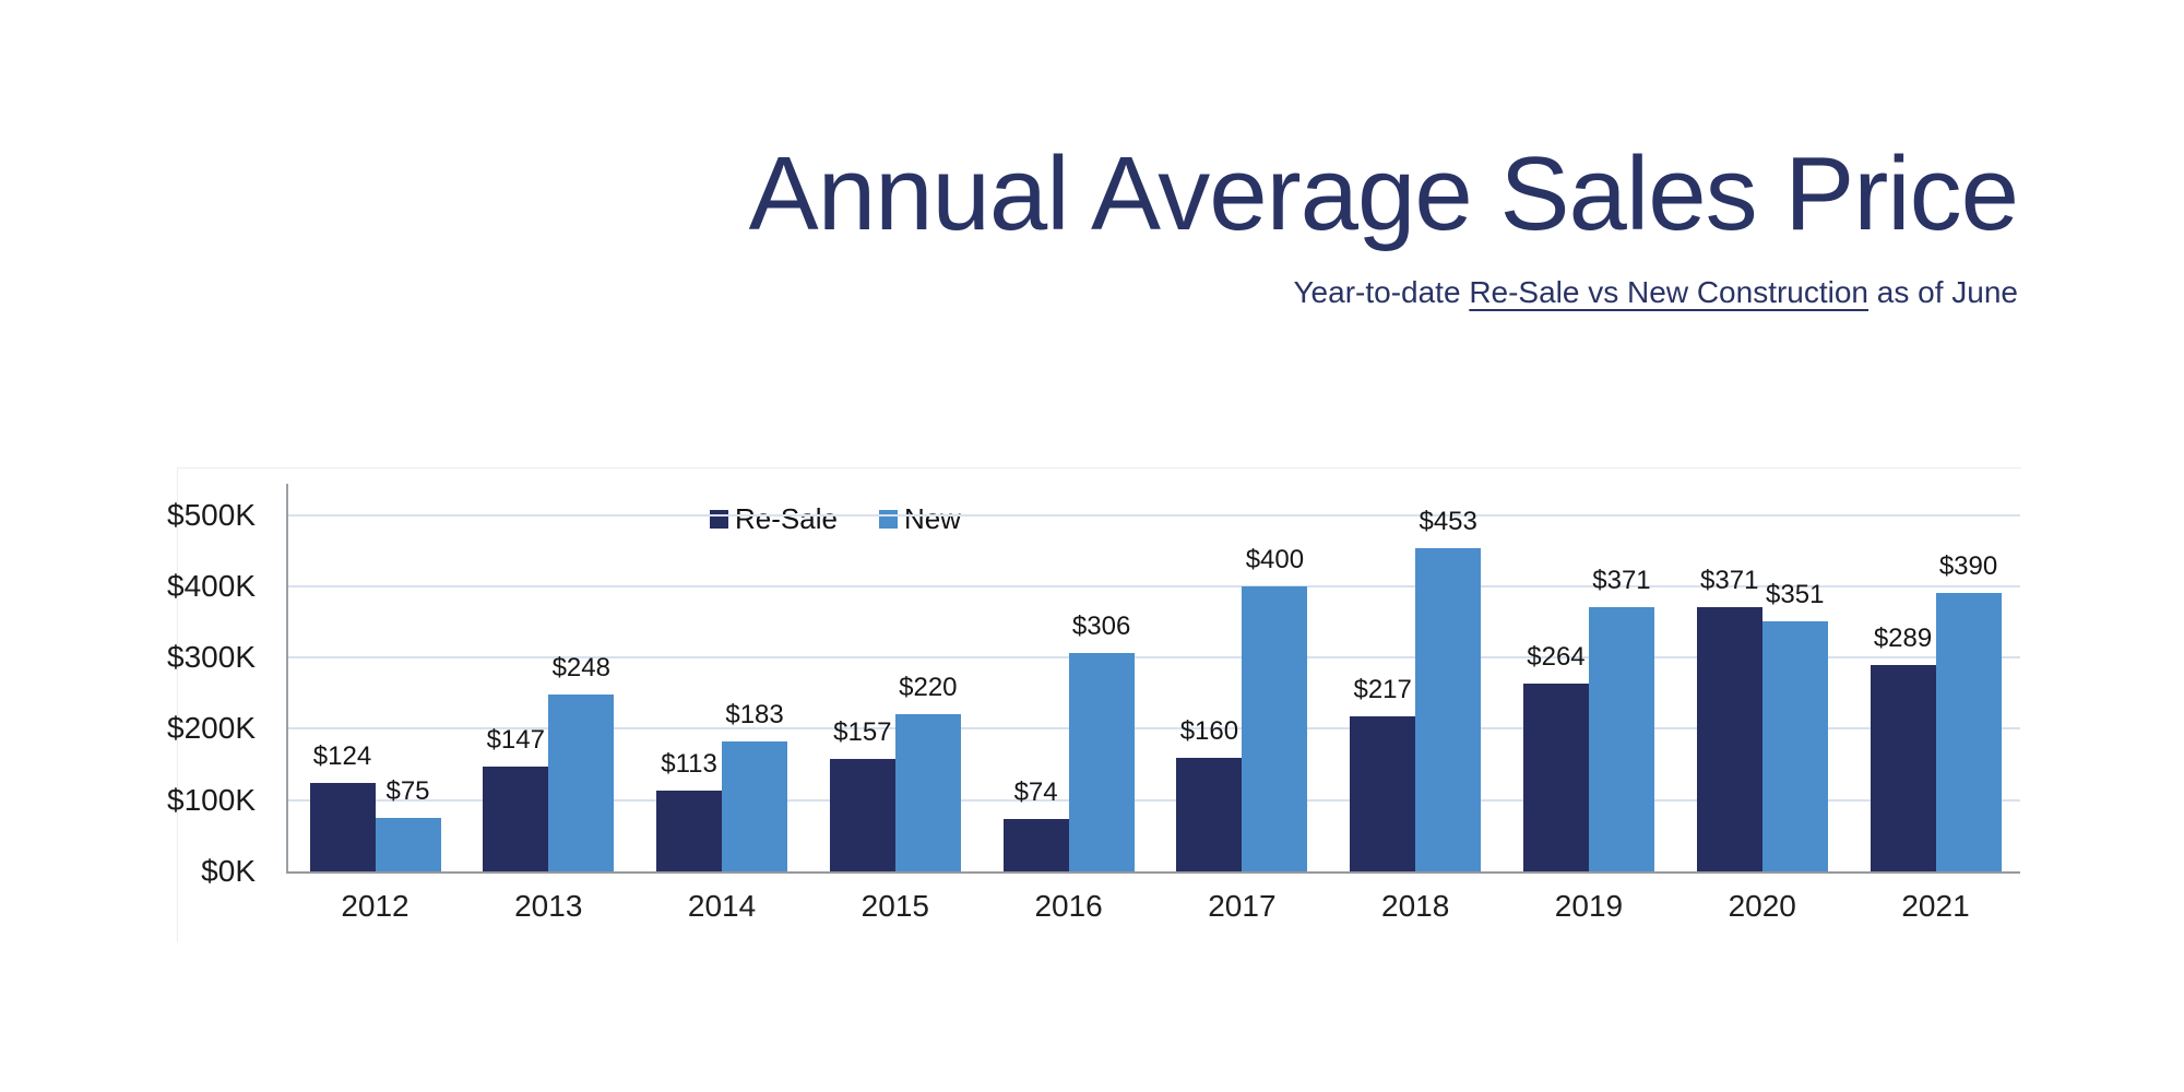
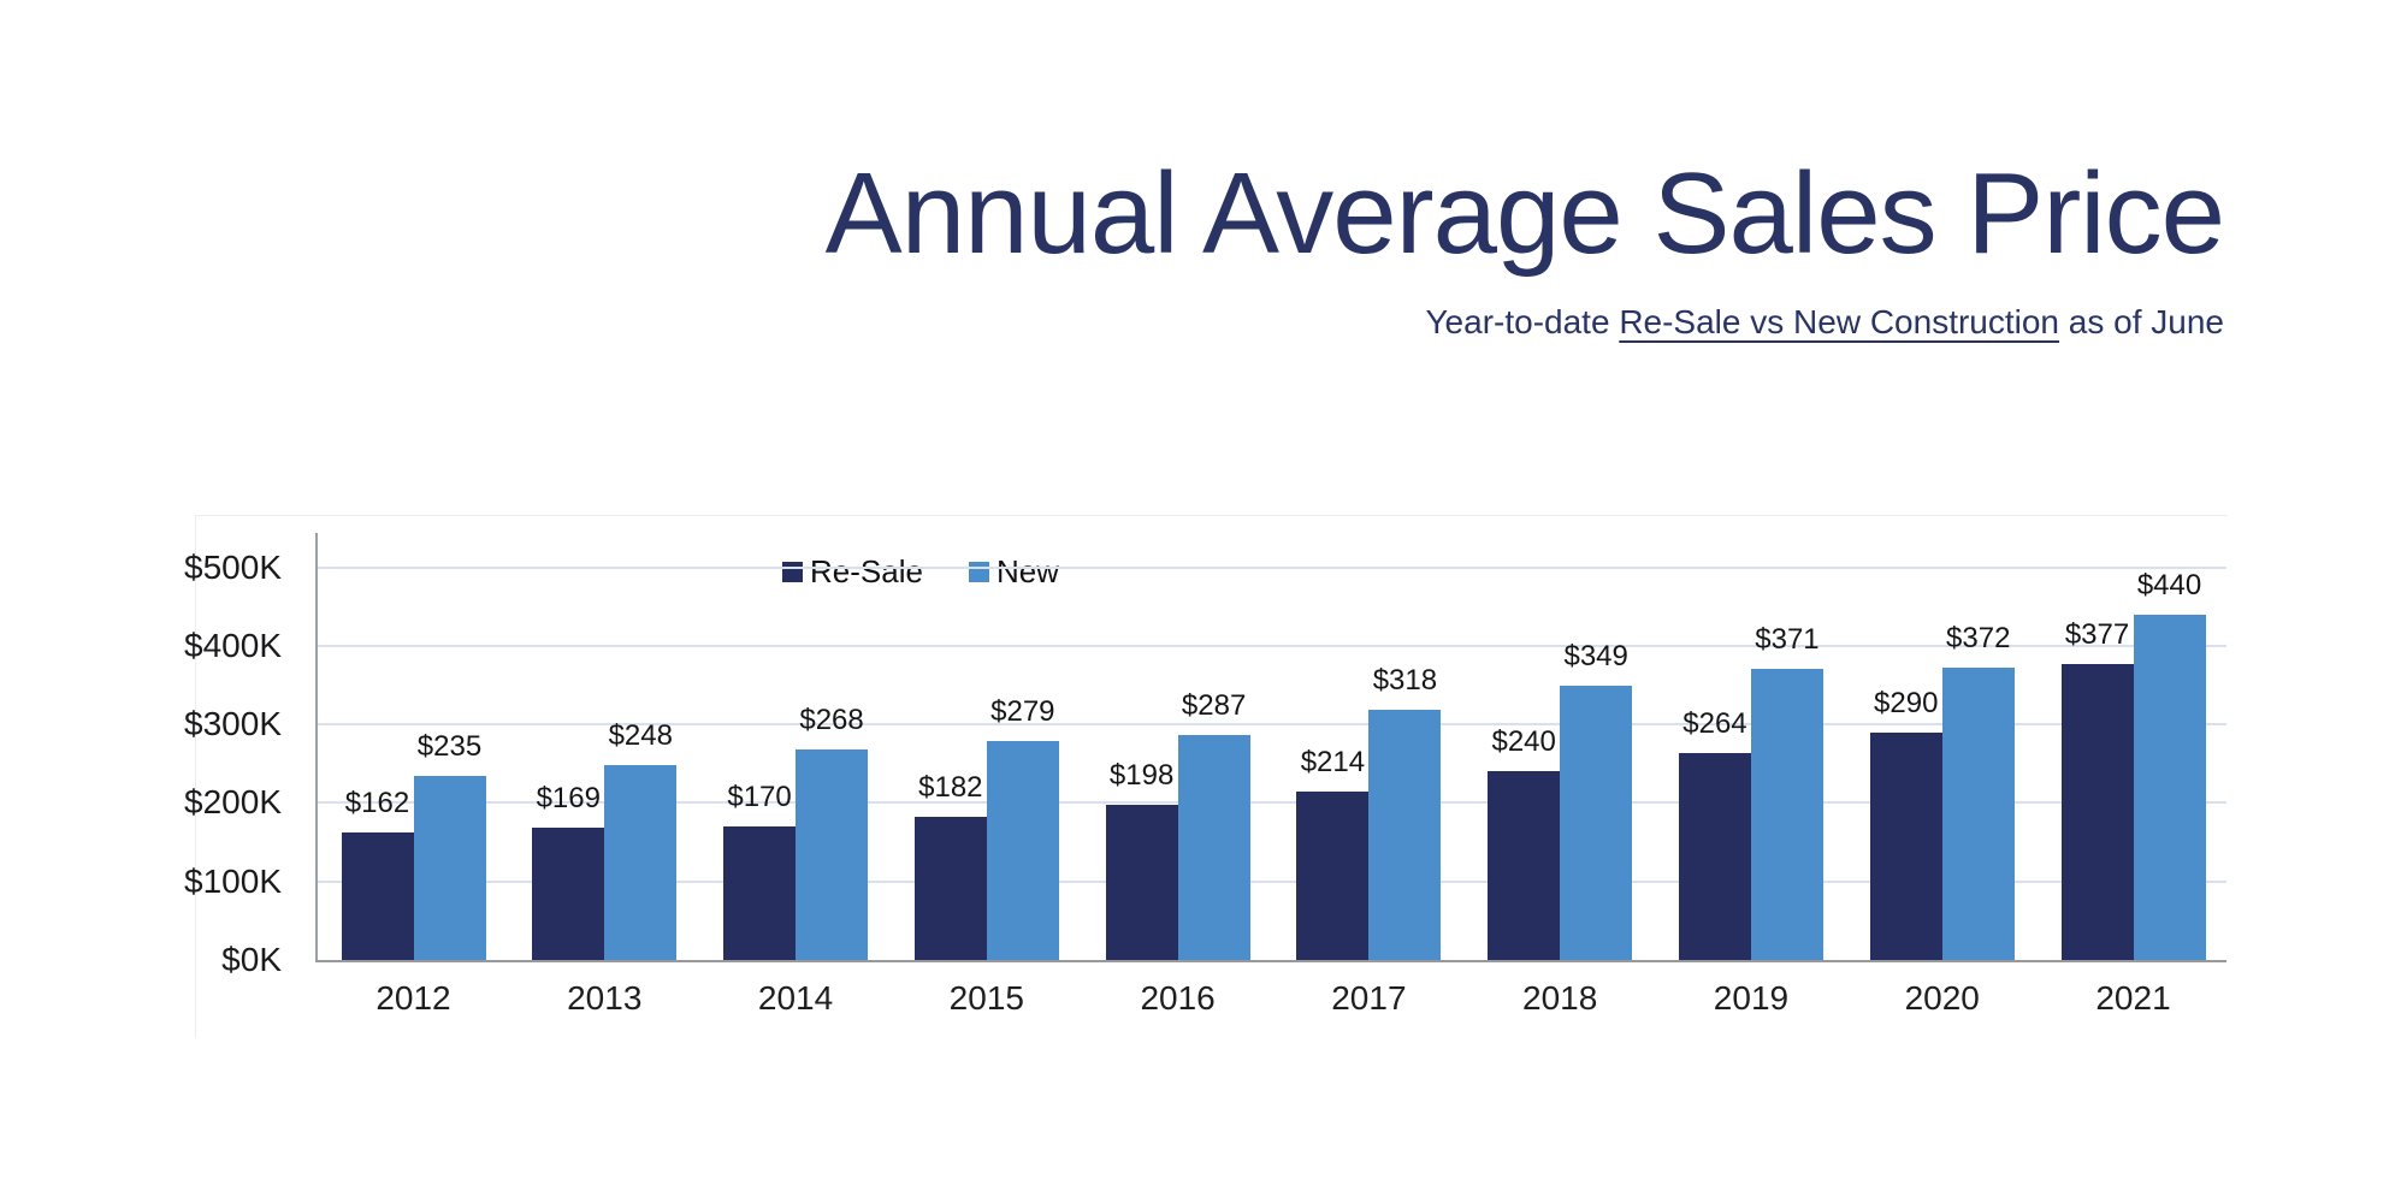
Re-Sale/2012: $124 -> $162
New/2012: $75 -> $235
Re-Sale/2013: $147 -> $169
Re-Sale/2014: $113 -> $170
New/2014: $183 -> $268
Re-Sale/2015: $157 -> $182
New/2015: $220 -> $279
Re-Sale/2016: $74 -> $198
New/2016: $306 -> $287
Re-Sale/2017: $160 -> $214
New/2017: $400 -> $318
Re-Sale/2018: $217 -> $240
New/2018: $453 -> $349
Re-Sale/2020: $371 -> $290
New/2020: $351 -> $372
Re-Sale/2021: $289 -> $377
New/2021: $390 -> $440
